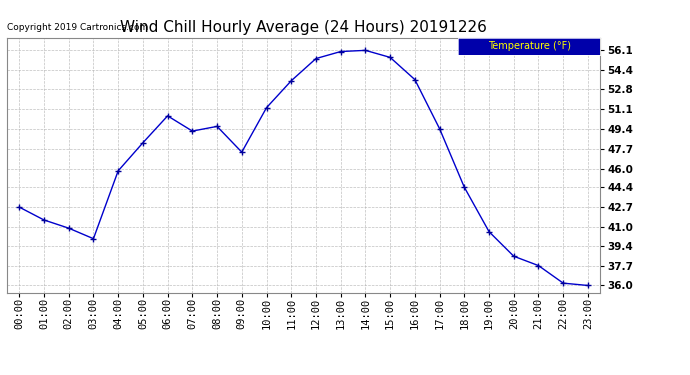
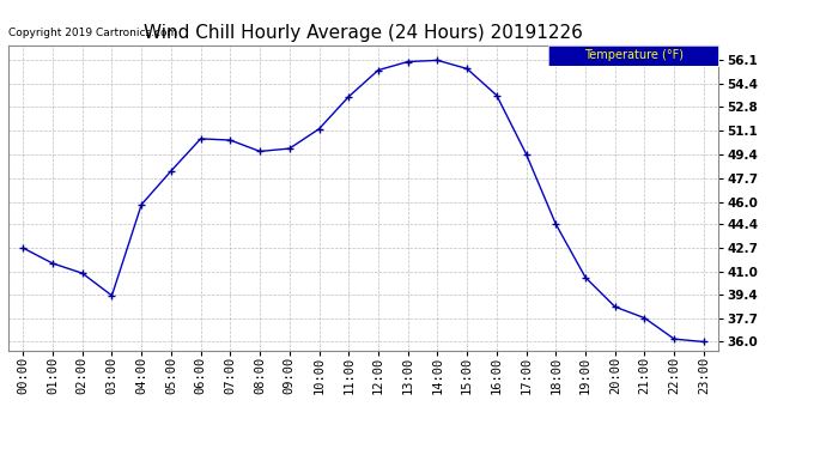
03:00: 40.0 -> 39.3
07:00: 49.2 -> 50.4
09:00: 47.4 -> 49.8
